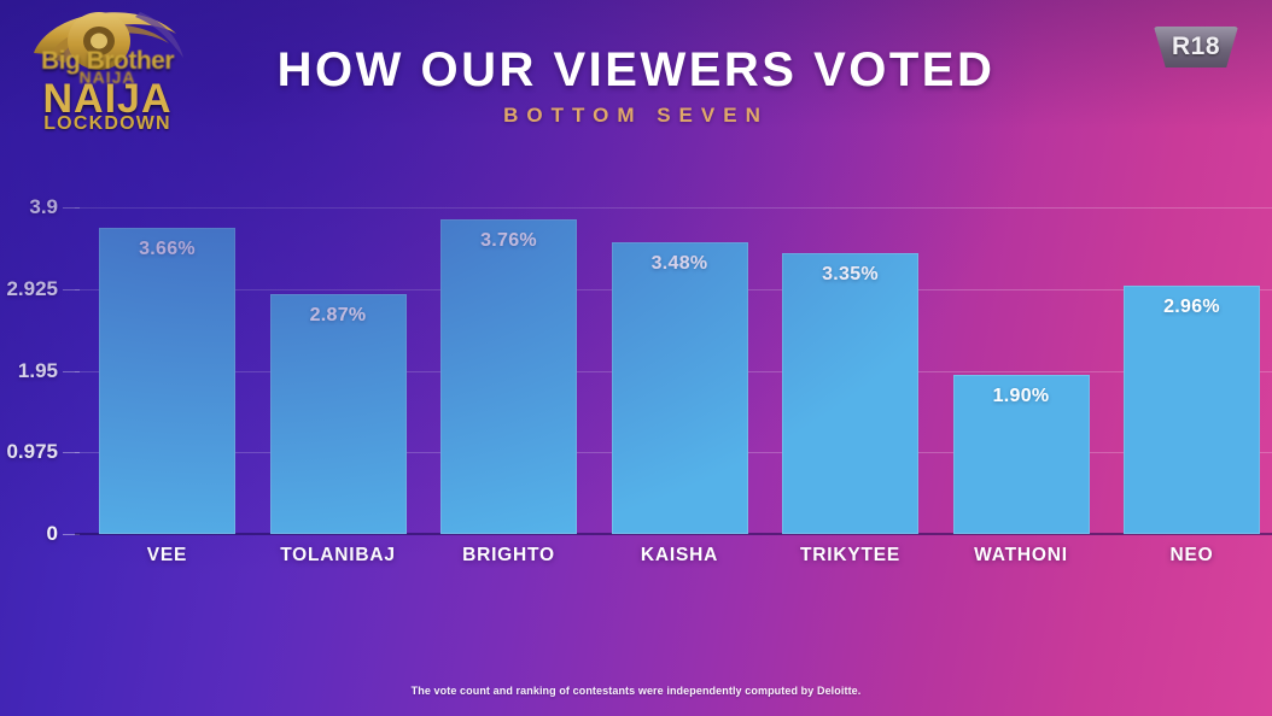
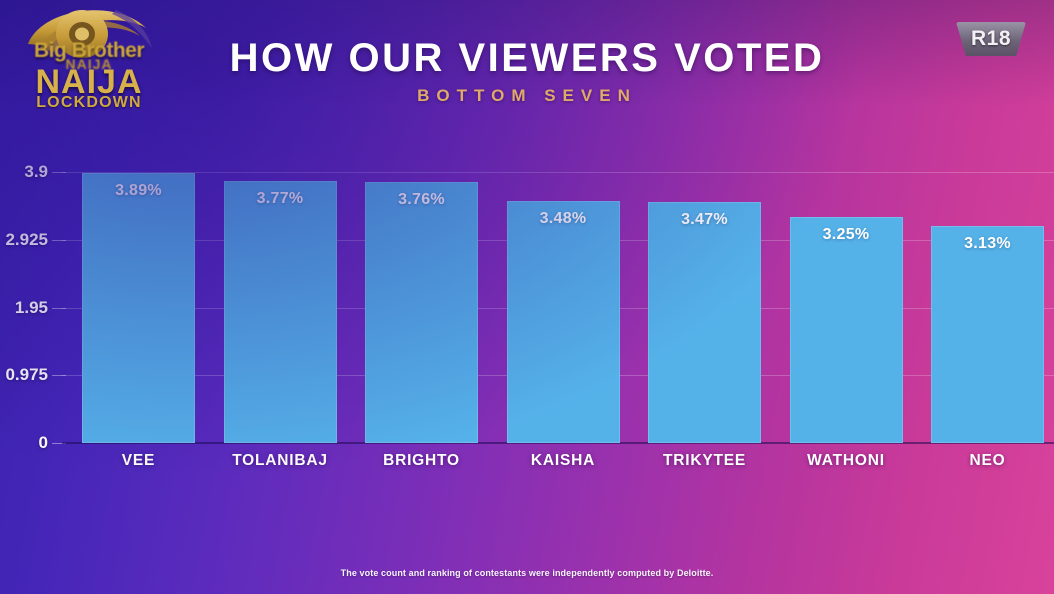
VEE: 3.66% -> 3.89%
TOLANIBAJ: 2.87% -> 3.77%
TRIKYTEE: 3.35% -> 3.47%
WATHONI: 1.90% -> 3.25%
NEO: 2.96% -> 3.13%
